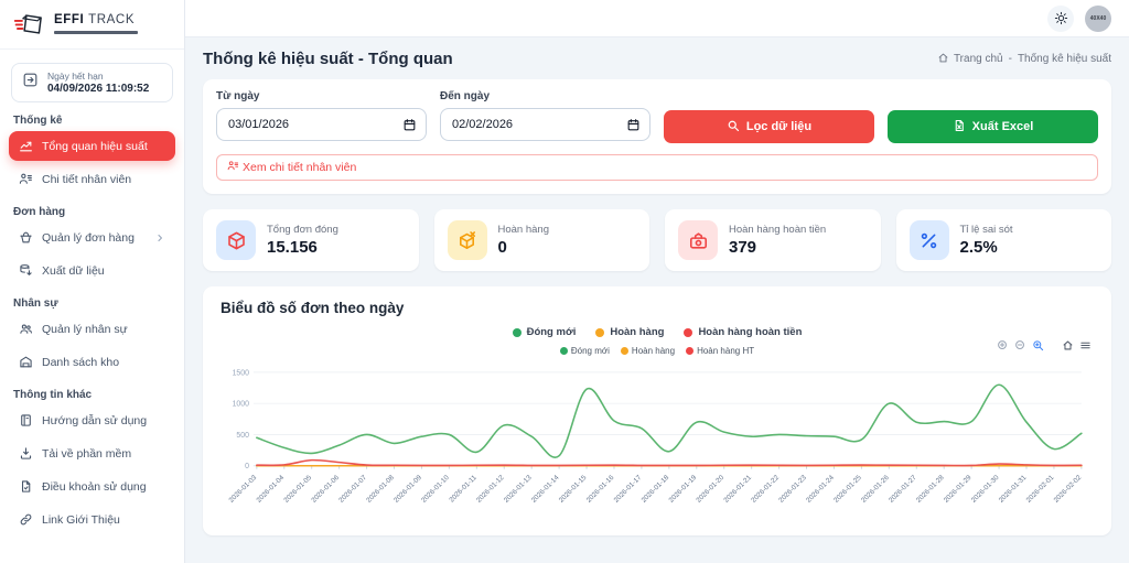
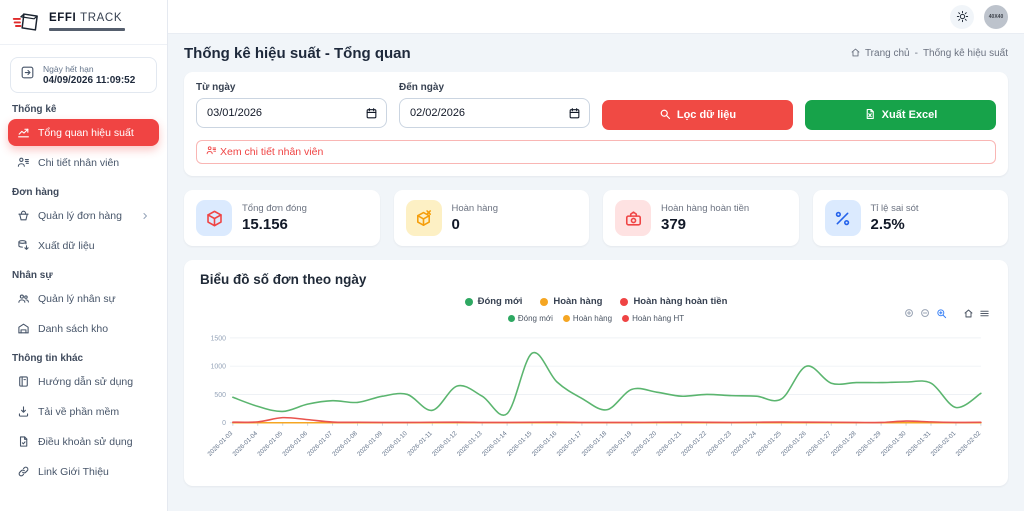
Đóng mới/2026-01-07: 500 -> 400
Đóng mới/2026-01-17: 600 -> 400
Đóng mới/2026-01-19: 700 -> 600
Đóng mới/2026-01-30: 1300 -> 700
